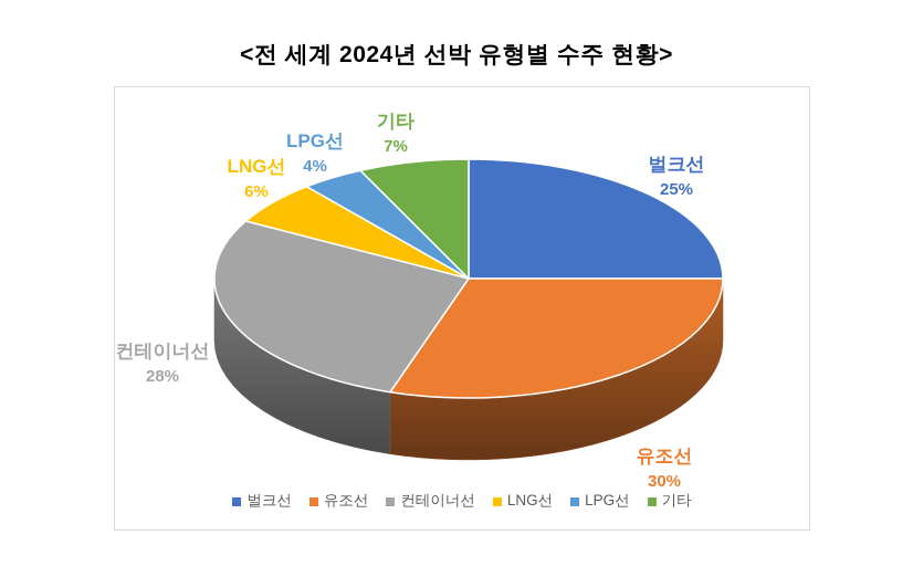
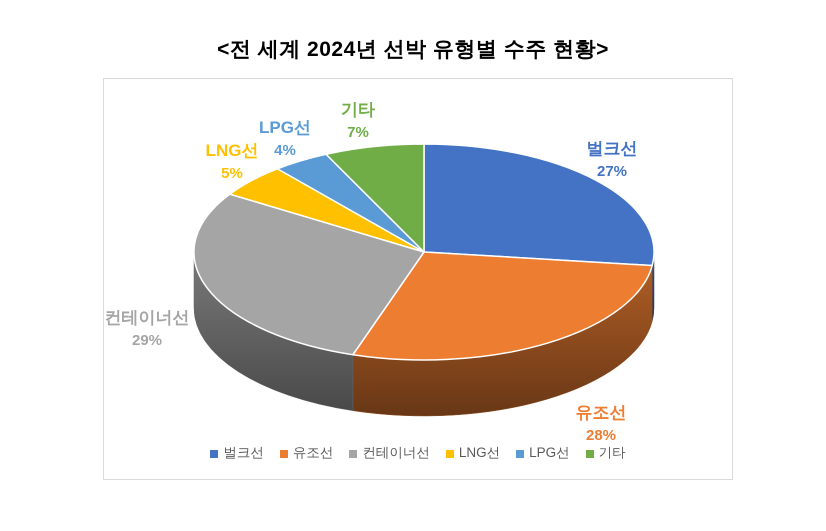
벌크선: 25% -> 27%
유조선: 30% -> 28%
컨테이너선: 28% -> 29%
LNG선: 6% -> 5%
